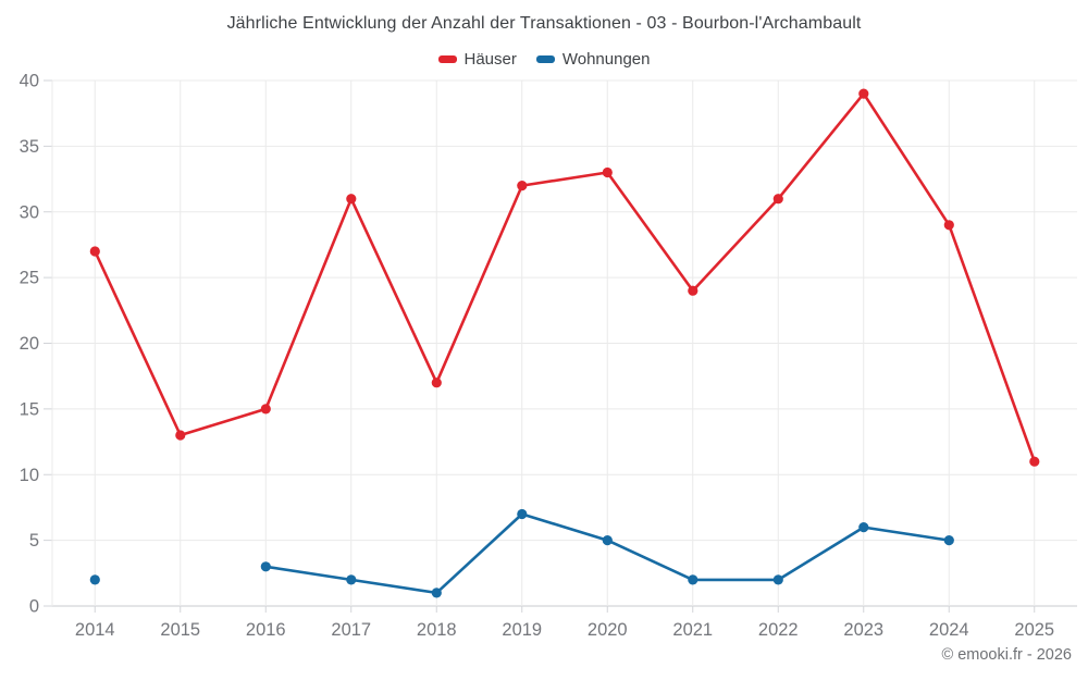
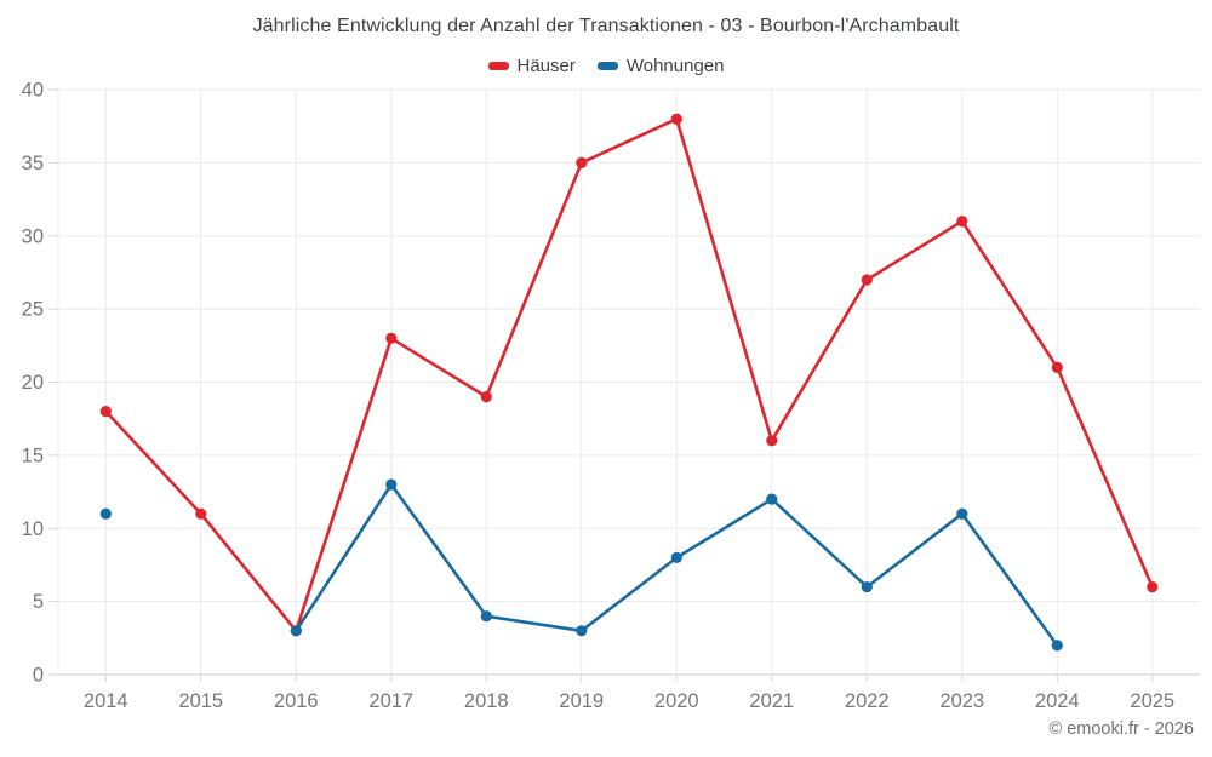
Häuser/2014: 27 -> 18
Wohnungen/2014: 2 -> 11
Häuser/2015: 13 -> 11
Häuser/2016: 15 -> 3
Häuser/2017: 31 -> 23
Wohnungen/2017: 2 -> 13
Häuser/2018: 17 -> 19
Wohnungen/2018: 1 -> 4
Häuser/2019: 32 -> 35
Wohnungen/2019: 7 -> 3
Häuser/2020: 33 -> 38
Wohnungen/2020: 5 -> 8
Häuser/2021: 24 -> 16
Wohnungen/2021: 2 -> 12
Häuser/2022: 31 -> 27
Wohnungen/2022: 2 -> 6
Häuser/2023: 39 -> 31
Wohnungen/2023: 6 -> 11
Häuser/2024: 29 -> 21
Wohnungen/2024: 5 -> 2
Häuser/2025: 11 -> 6
